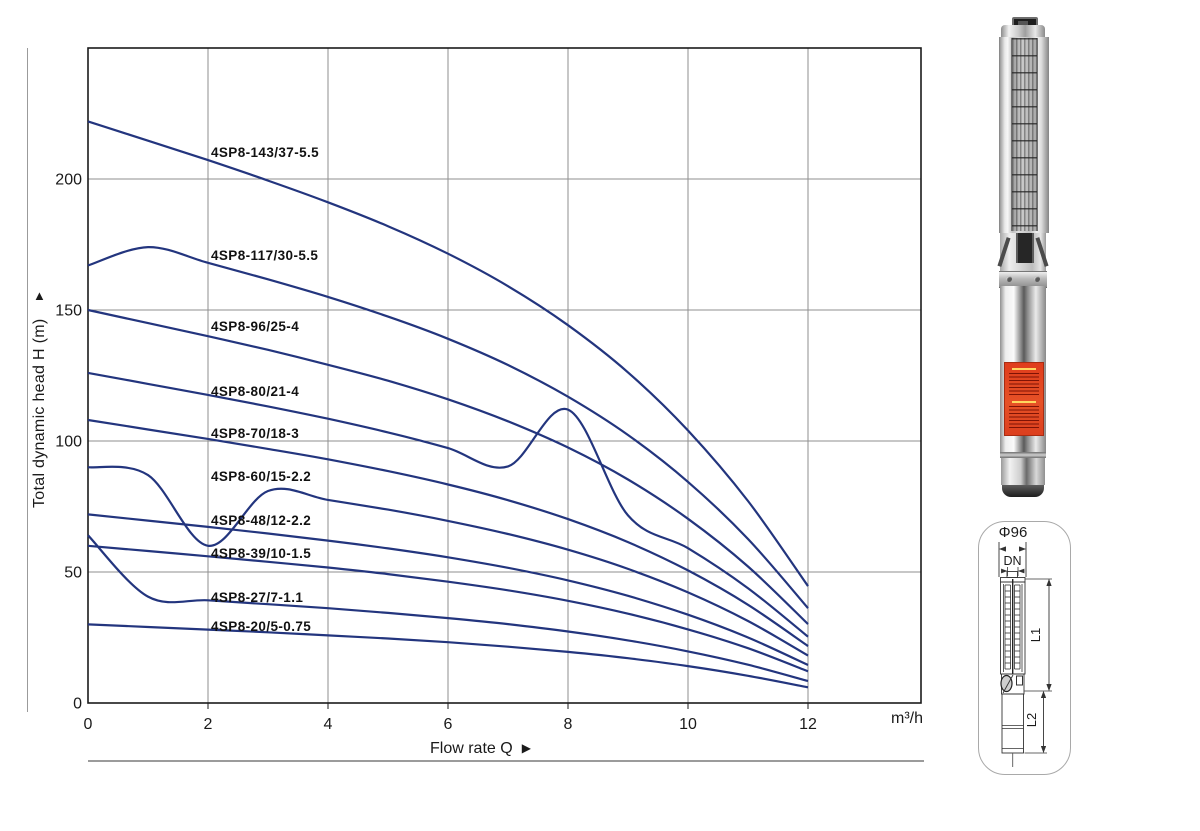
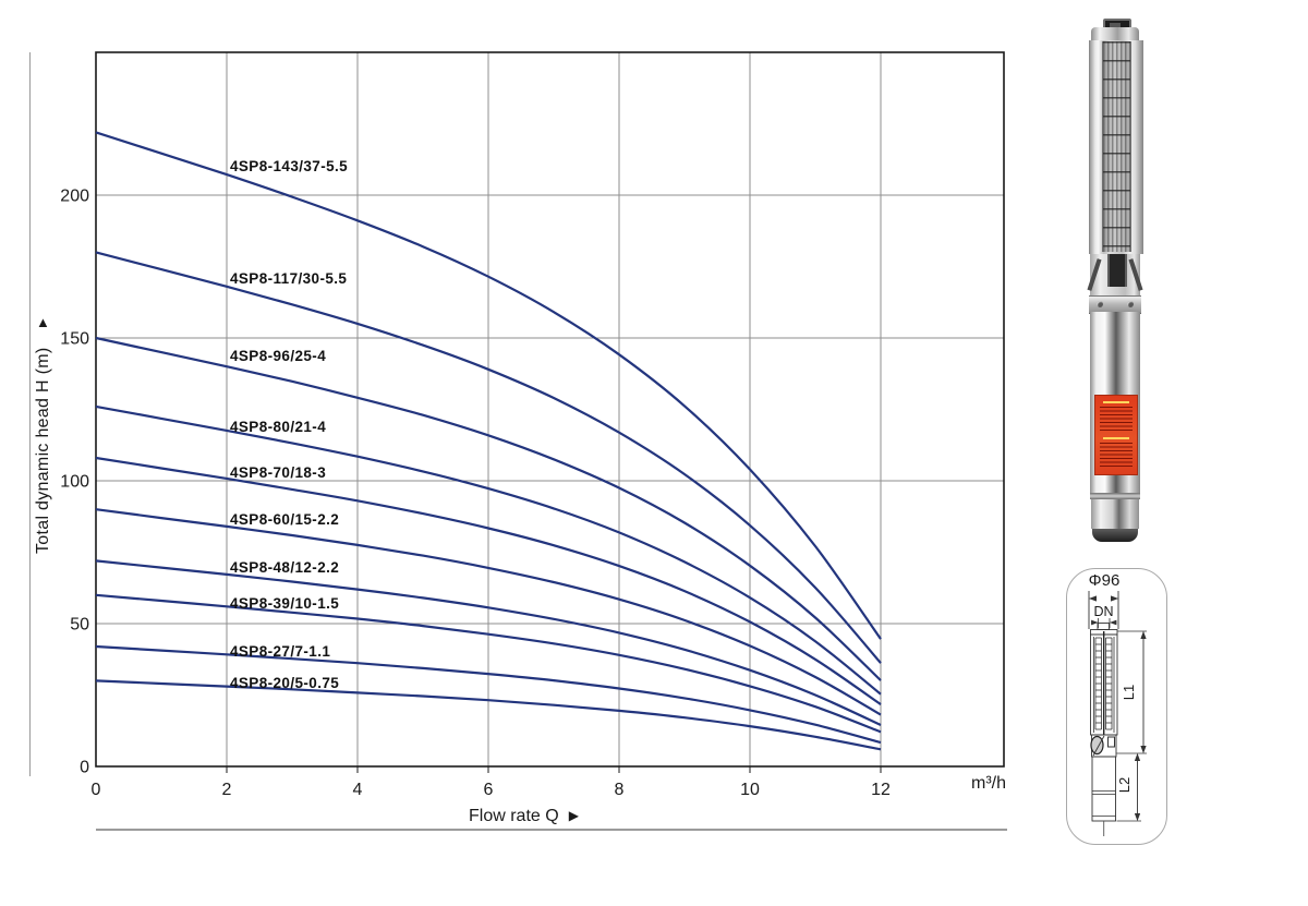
4SP8-117/30-5.5/0: 167 -> 180
4SP8-27/7-1.1/0: 64 -> 42
4SP8-60/15-2.2/2: 60 -> 84
4SP8-80/21-4/8: 112 -> 82
